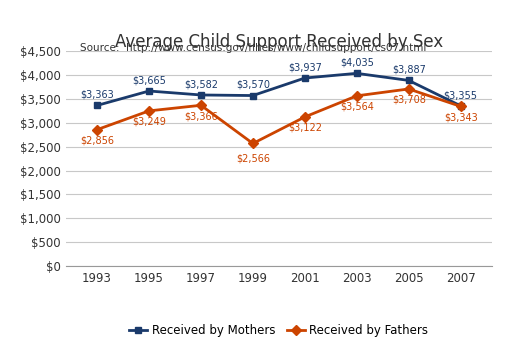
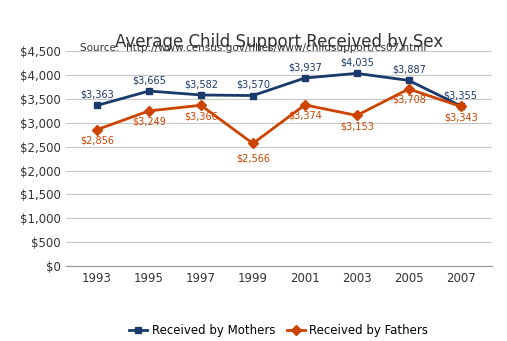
Received by Fathers/2001: $3,122 -> $3,374
Received by Fathers/2003: $3,564 -> $3,153
